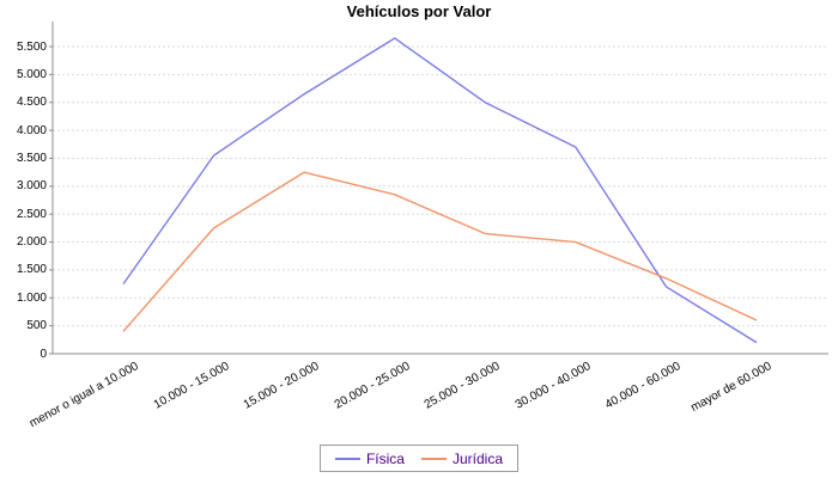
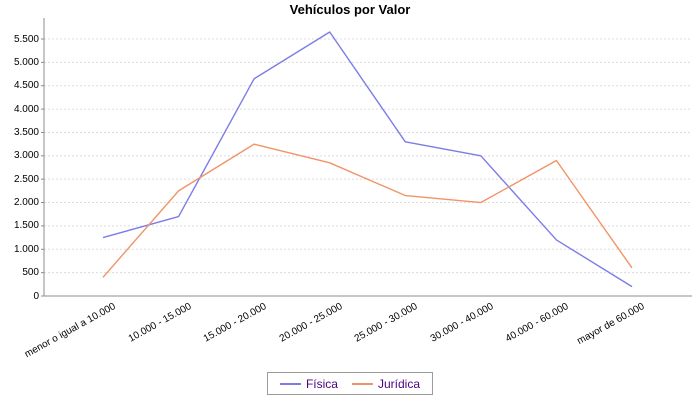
Física/10.000 - 15.000: 3600 -> 1700
Física/25.000 - 30.000: 4500 -> 3300
Física/30.000 - 40.000: 3700 -> 3000
Jurídica/40.000 - 60.000: 1400 -> 2900
